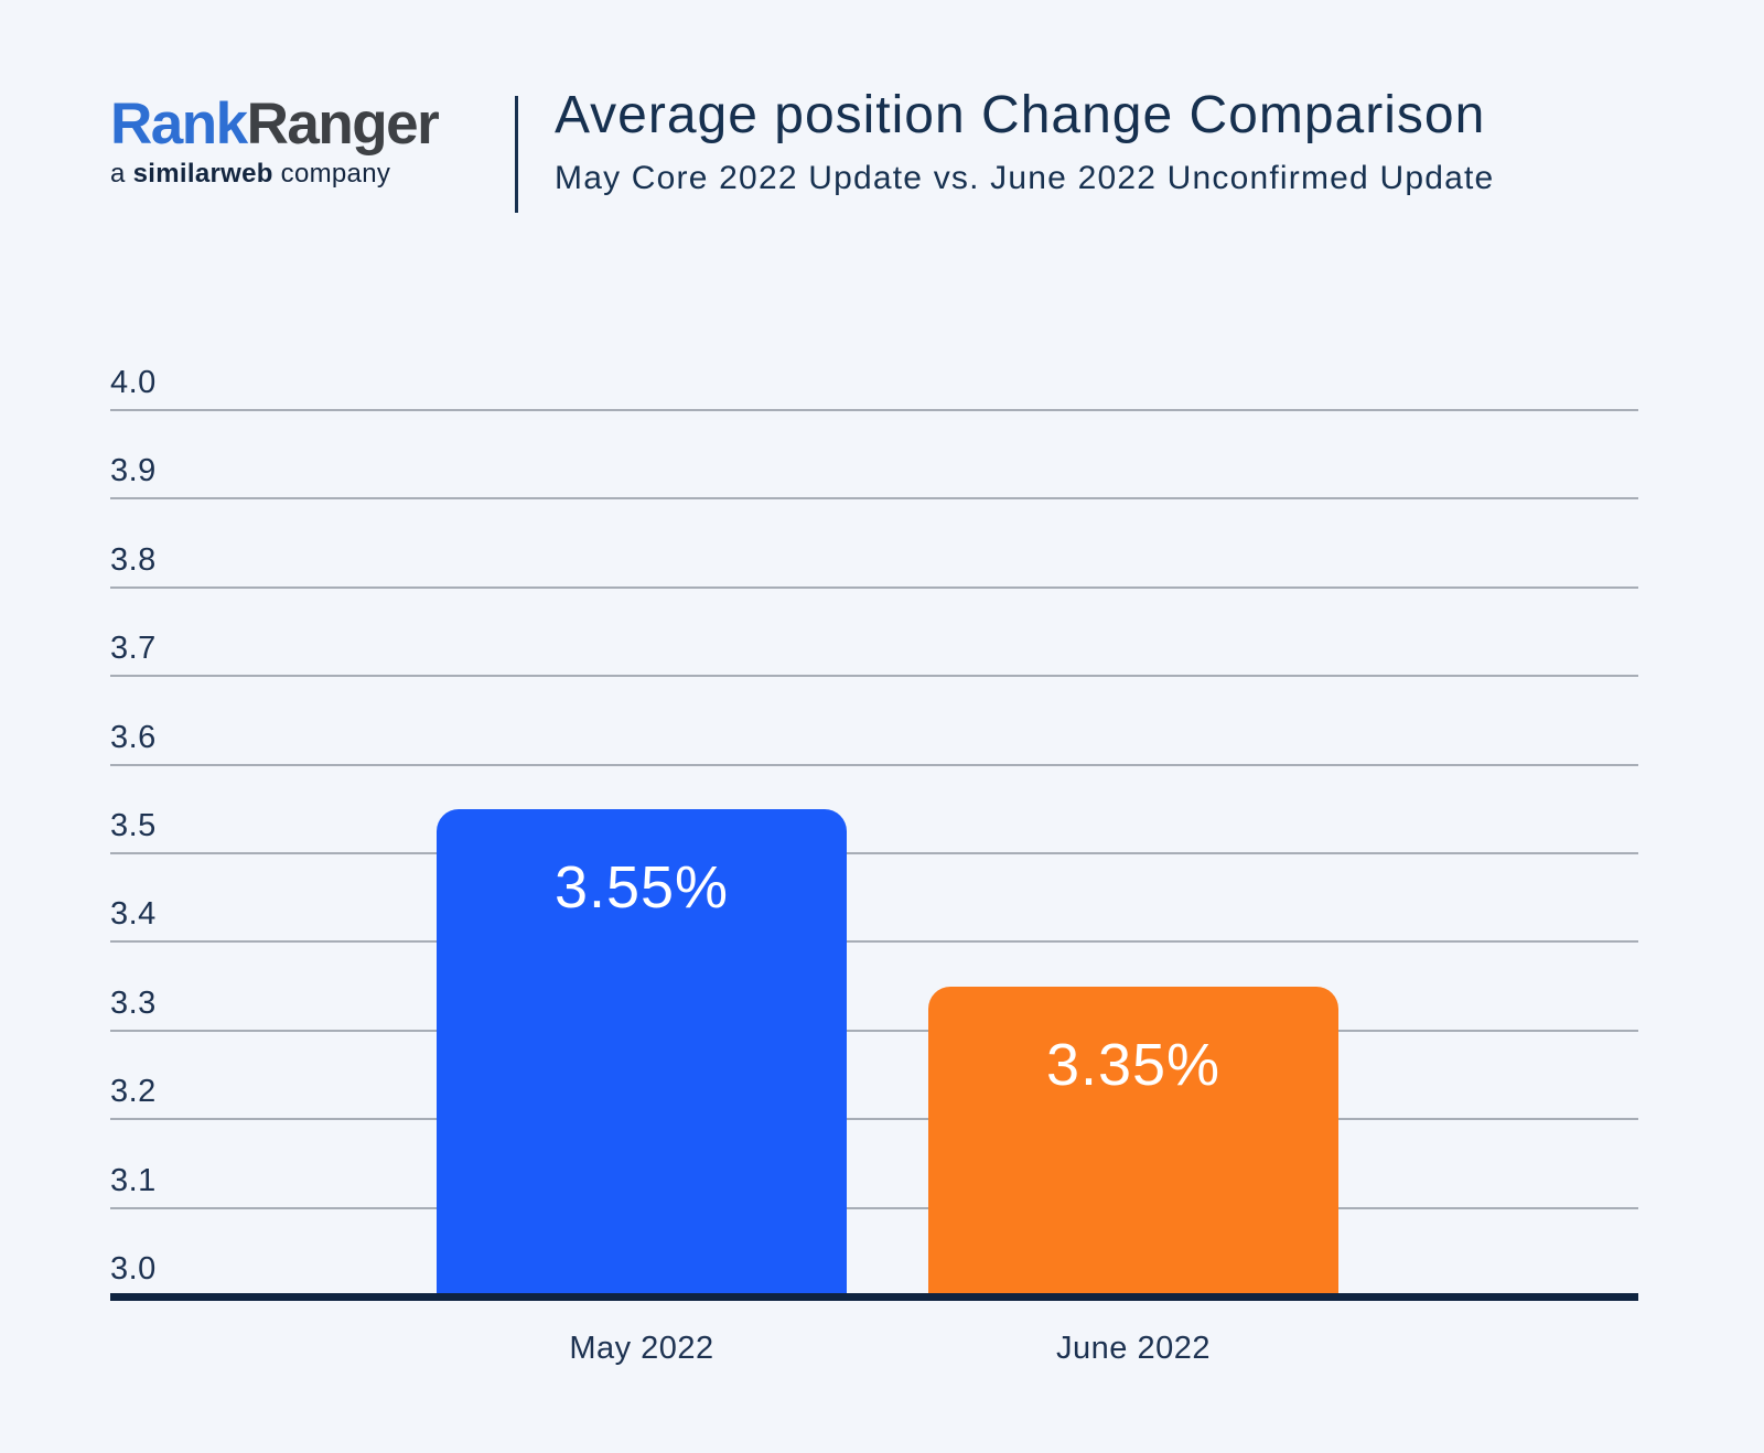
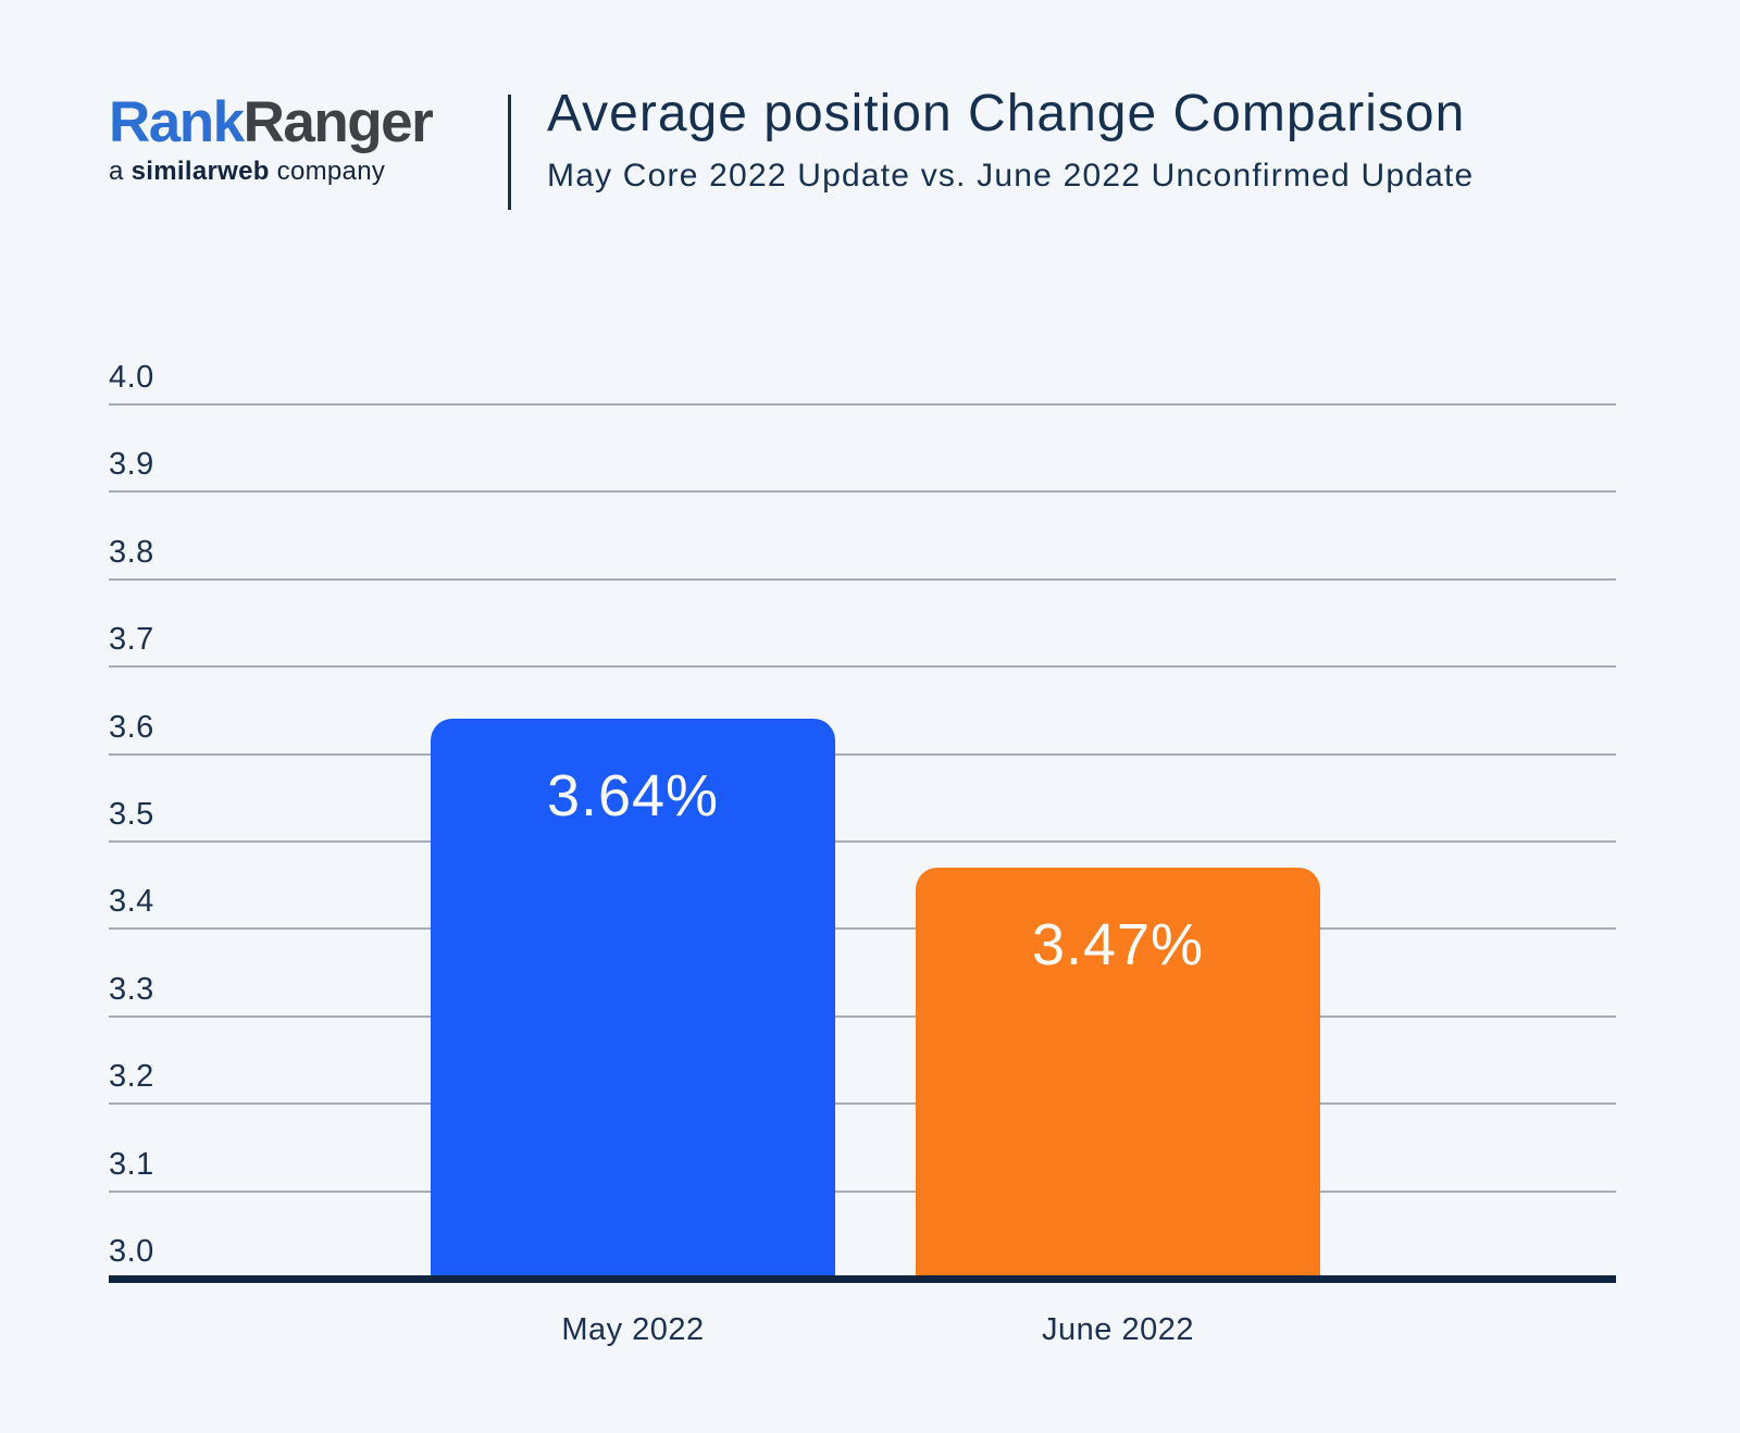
May 2022: 3.55% -> 3.64%
June 2022: 3.35% -> 3.47%
